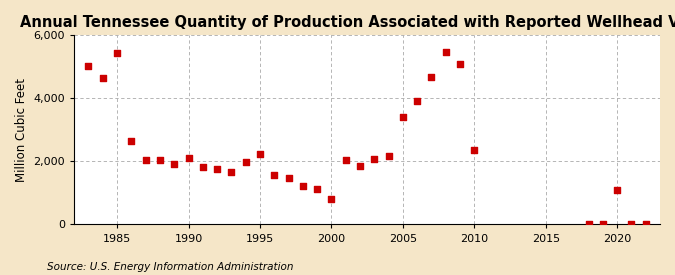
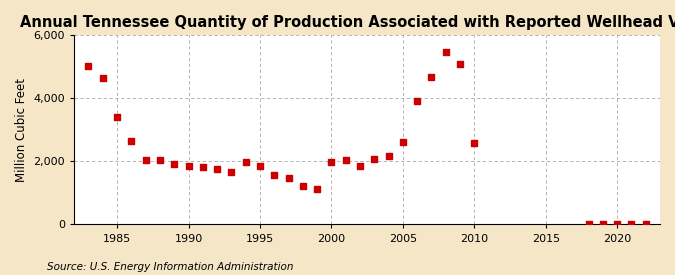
1985: 5,450 -> 3,420
1990: 2,100 -> 1,870
1995: 2,250 -> 1,840
2000: 800 -> 1,980
2005: 3,400 -> 2,620
2010: 2,350 -> 2,600
2020: 1,100 -> 20
